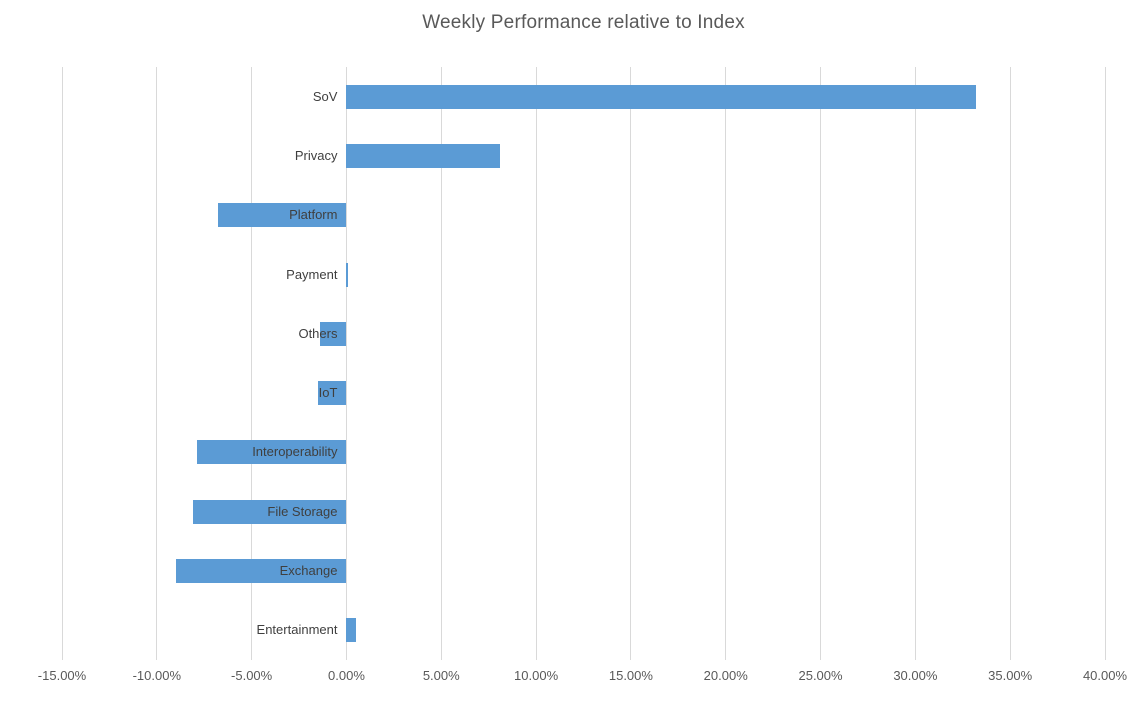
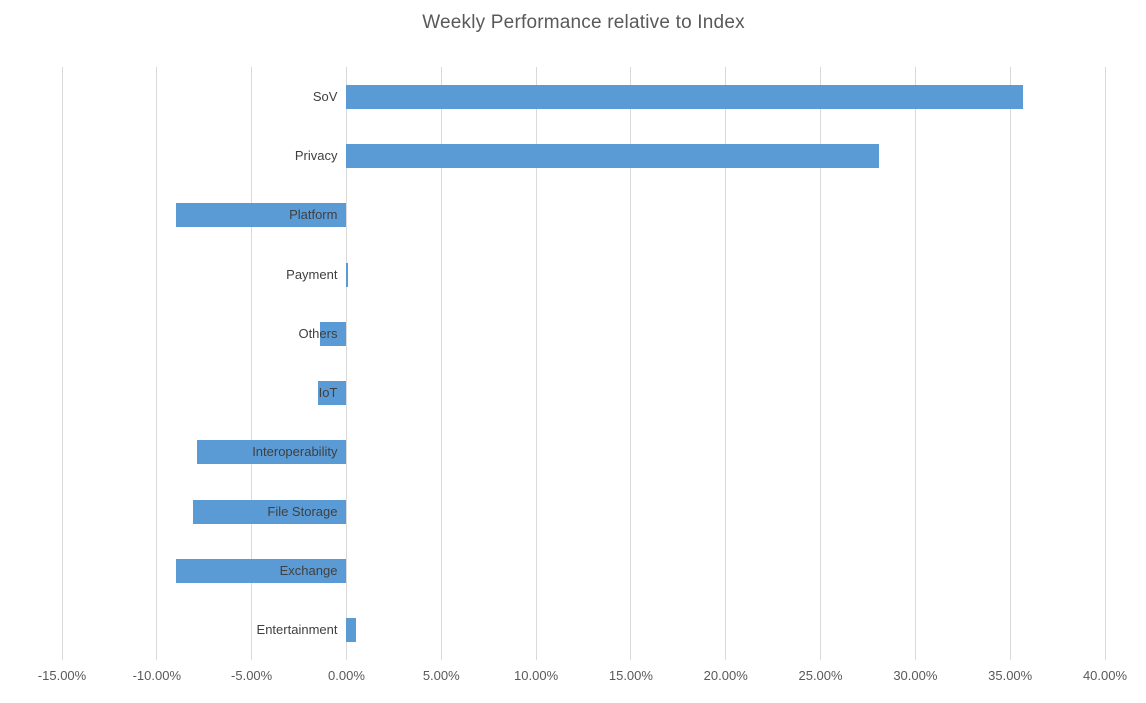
SoV: 33.2% -> 35.7%
Privacy: 8.1% -> 28.1%
Platform: -6.8% -> -9.0%
